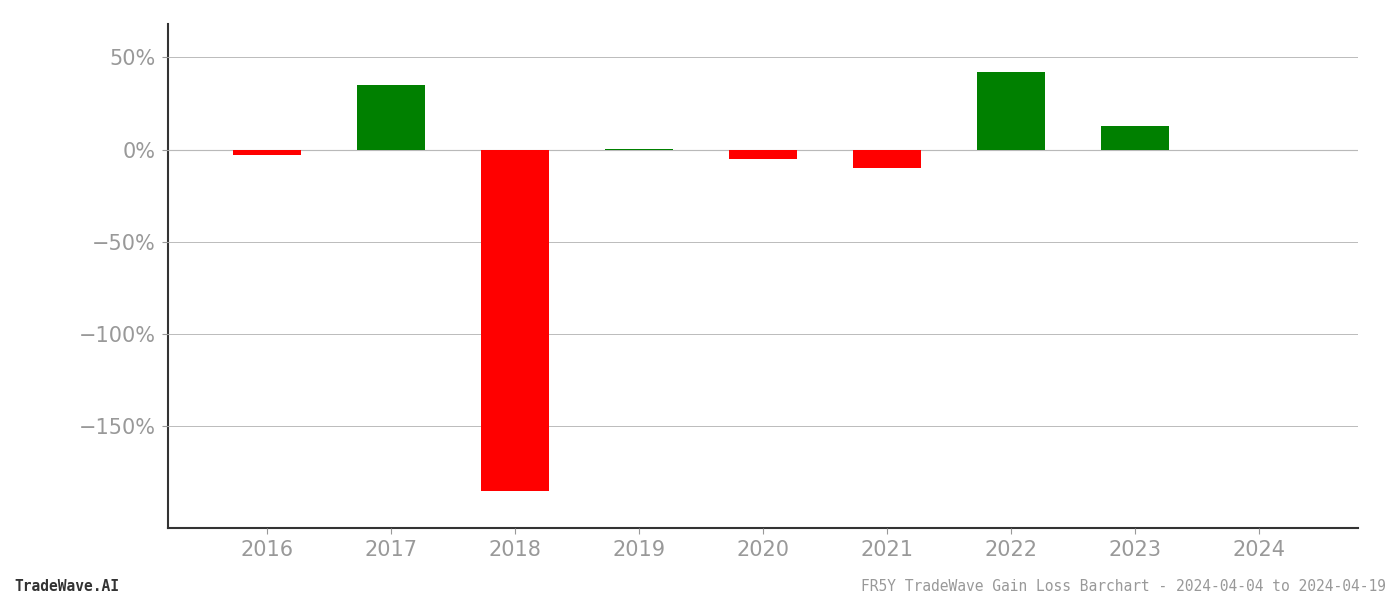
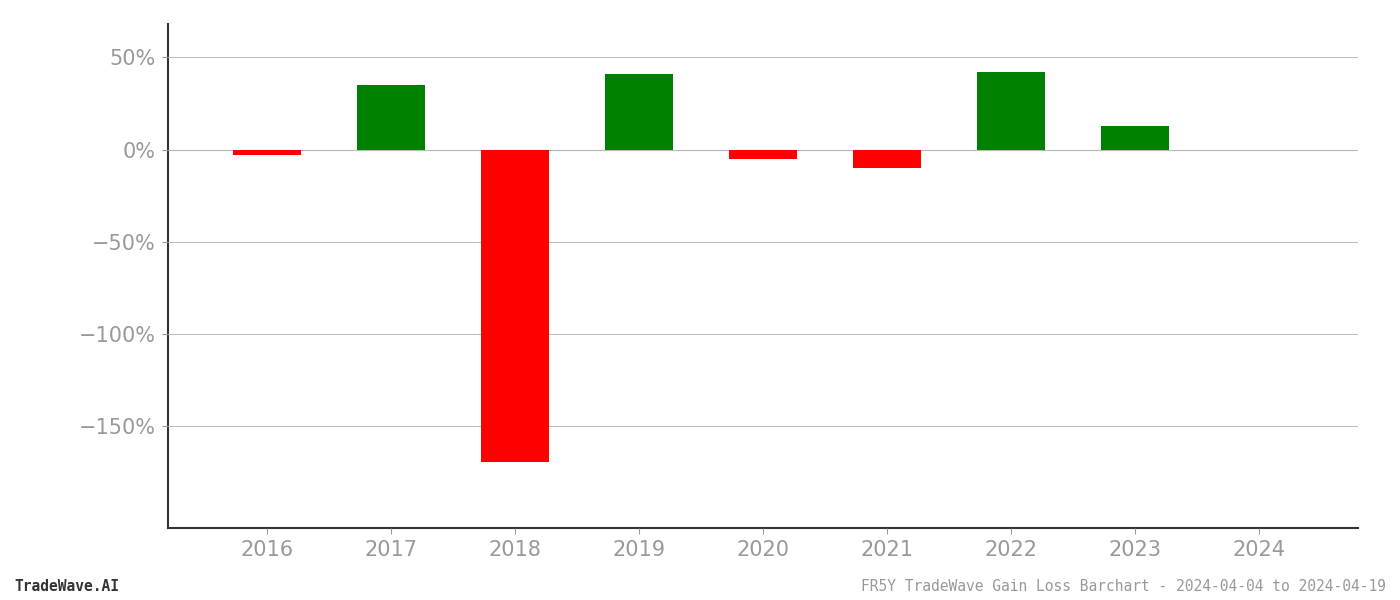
2018: -185% -> -169%
2019: 0% -> 41%
